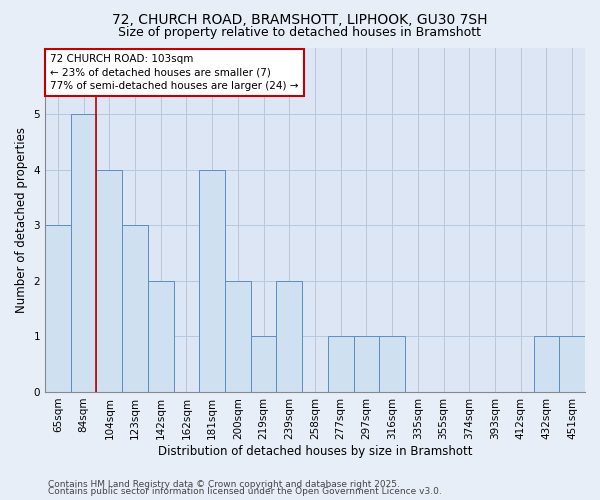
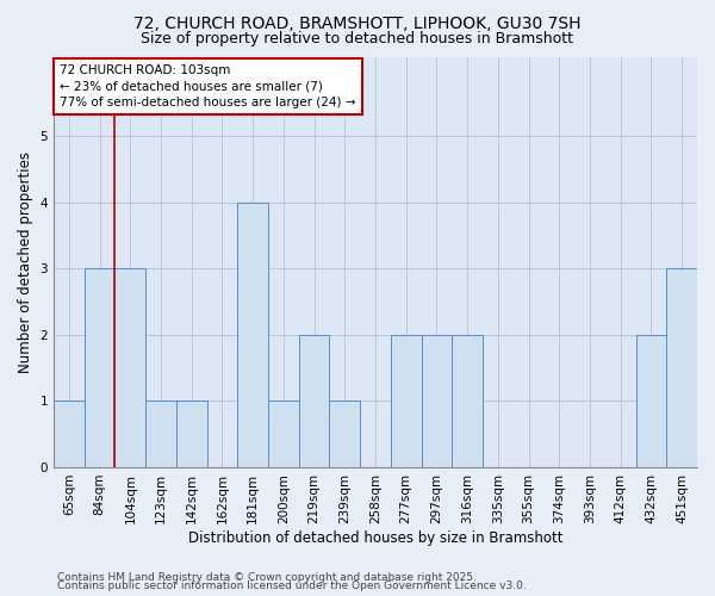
65sqm: 3 -> 1
84sqm: 5 -> 3
104sqm: 4 -> 3
123sqm: 3 -> 1
142sqm: 2 -> 1
200sqm: 2 -> 1
219sqm: 1 -> 2
239sqm: 2 -> 1
277sqm: 1 -> 2
297sqm: 1 -> 2
316sqm: 1 -> 2
432sqm: 1 -> 2
451sqm: 1 -> 3
